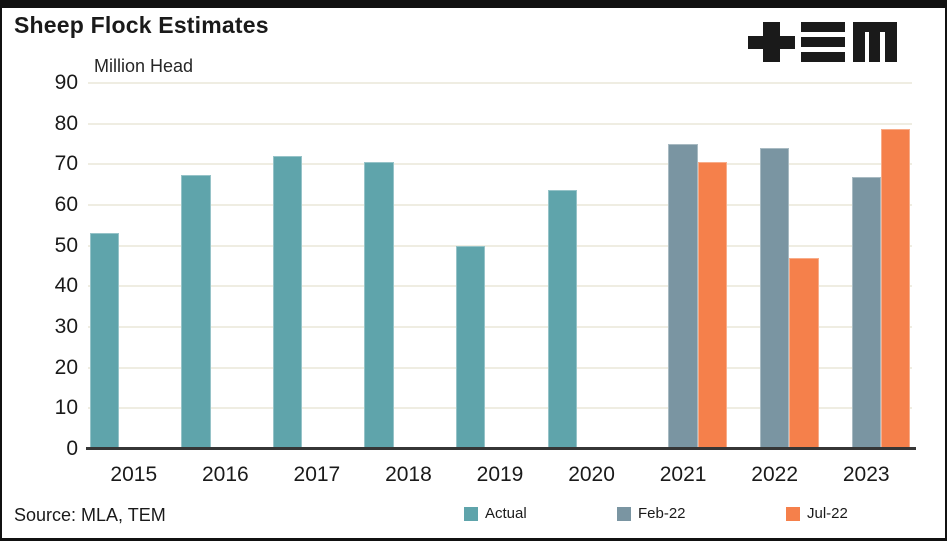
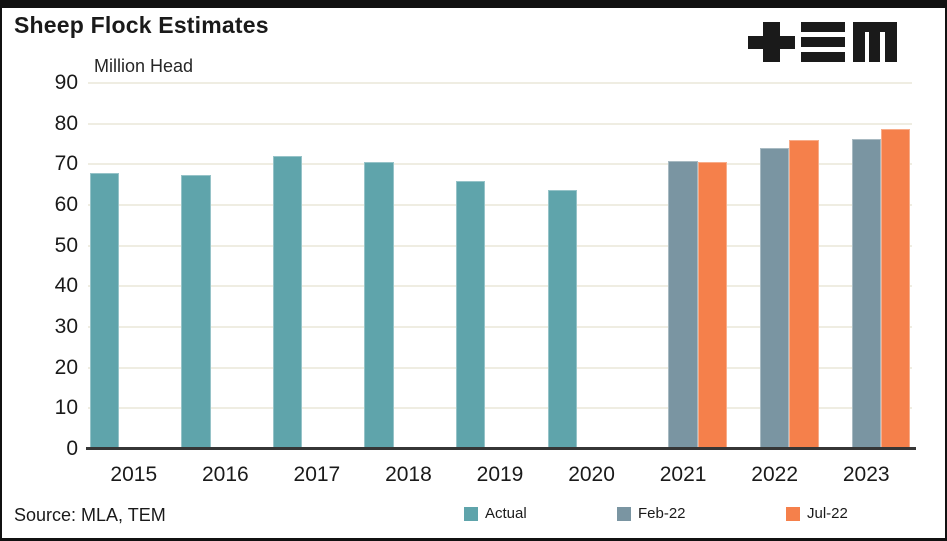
Actual/2015: 53 -> 68
Actual/2019: 50 -> 66
Feb-22/2021: 75 -> 71
Jul-22/2022: 47 -> 76
Feb-22/2023: 67 -> 76
